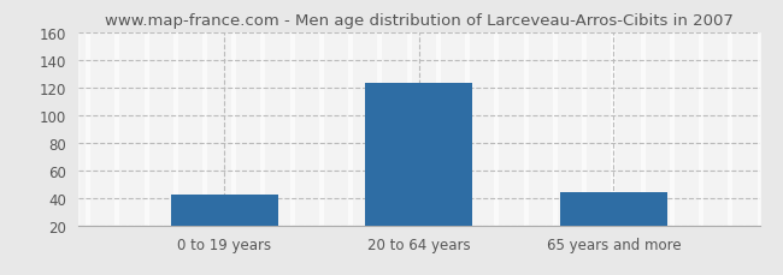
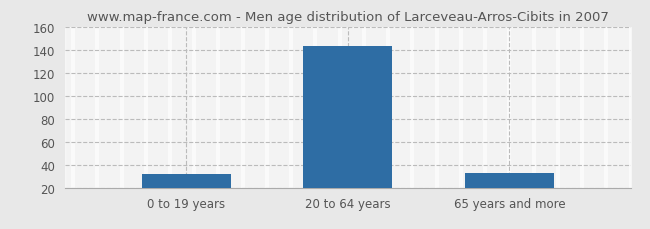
0 to 19 years: 42 -> 32
20 to 64 years: 123 -> 143
65 years and more: 44 -> 33
